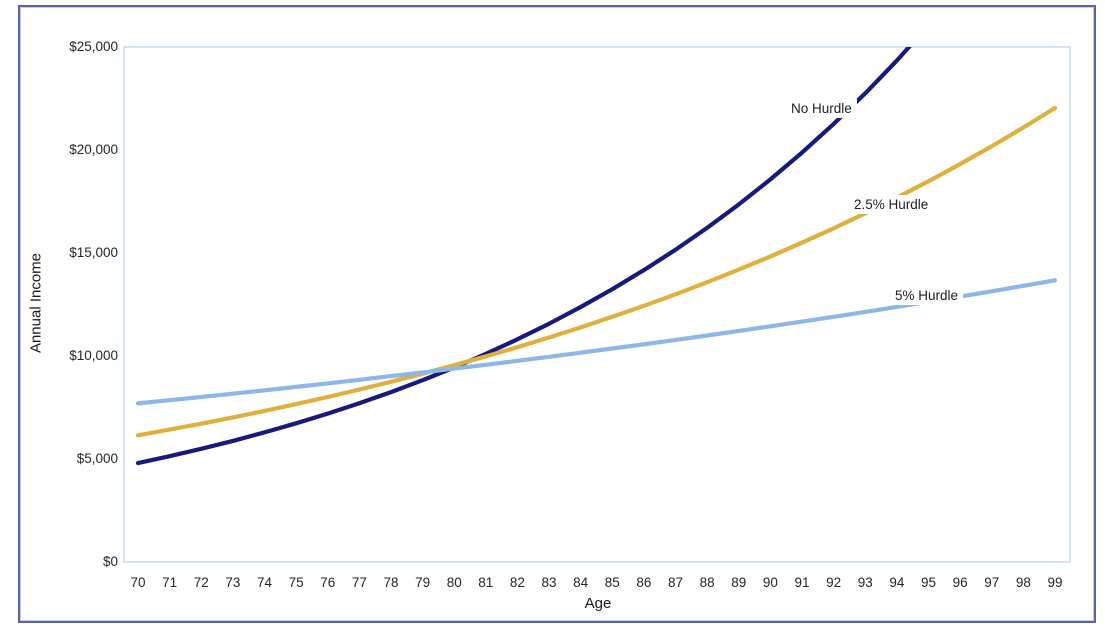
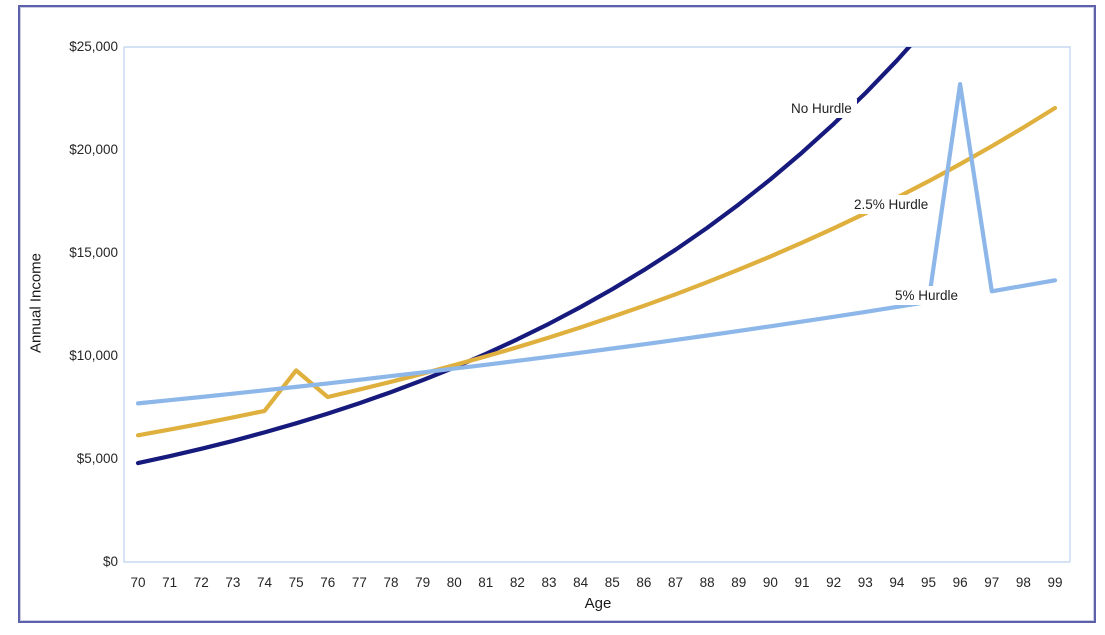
2.5% Hurdle/75: $7700 -> $9300
5% Hurdle/96: $12900 -> $23200
